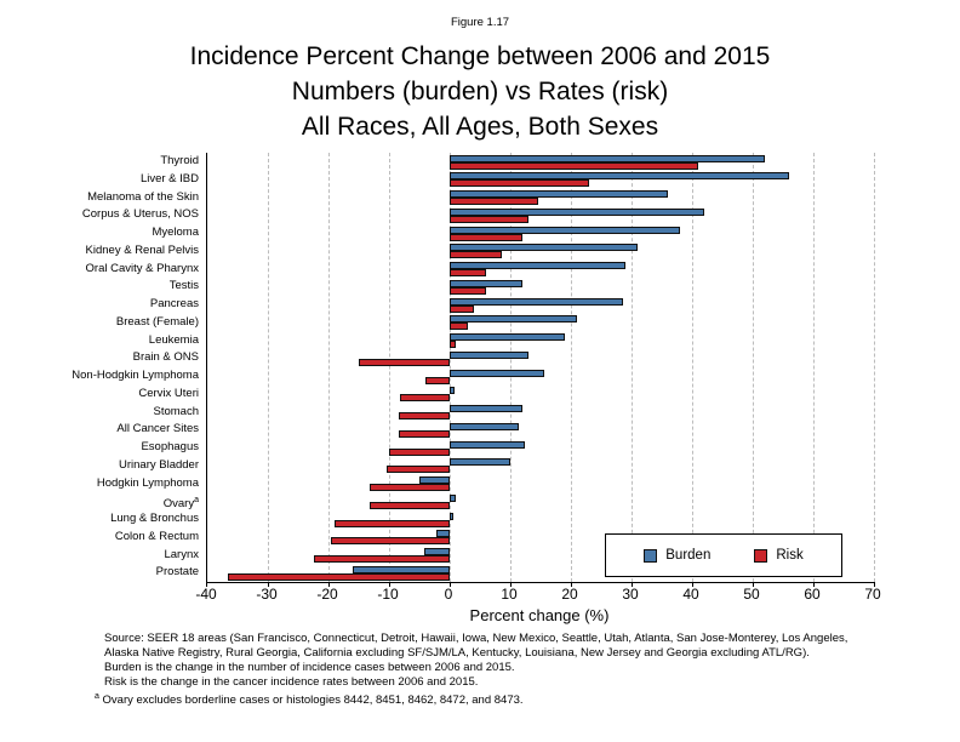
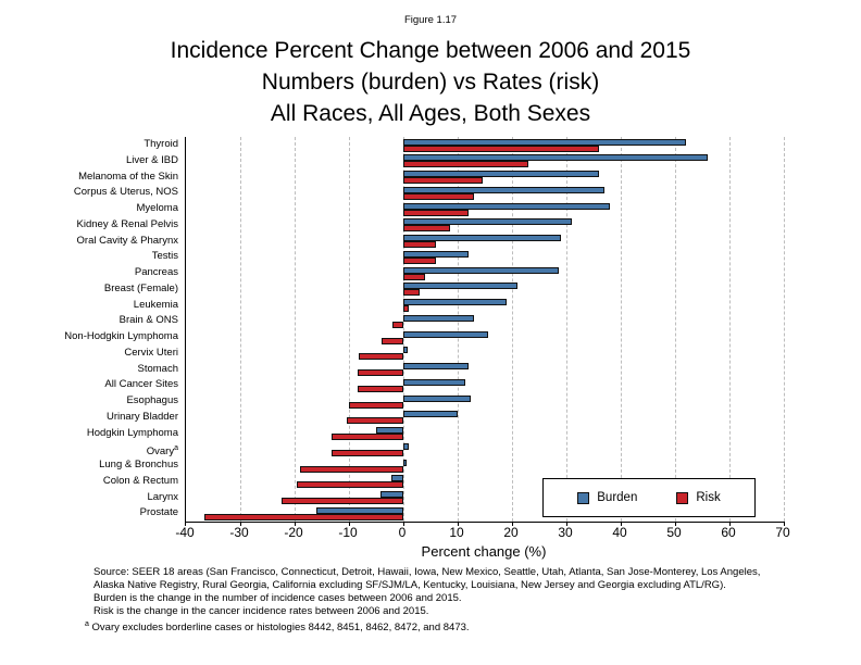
Risk/Thyroid: 41 -> 36
Burden/Corpus & Uterus, NOS: 42 -> 37
Risk/Brain & ONS: -15 -> -2
